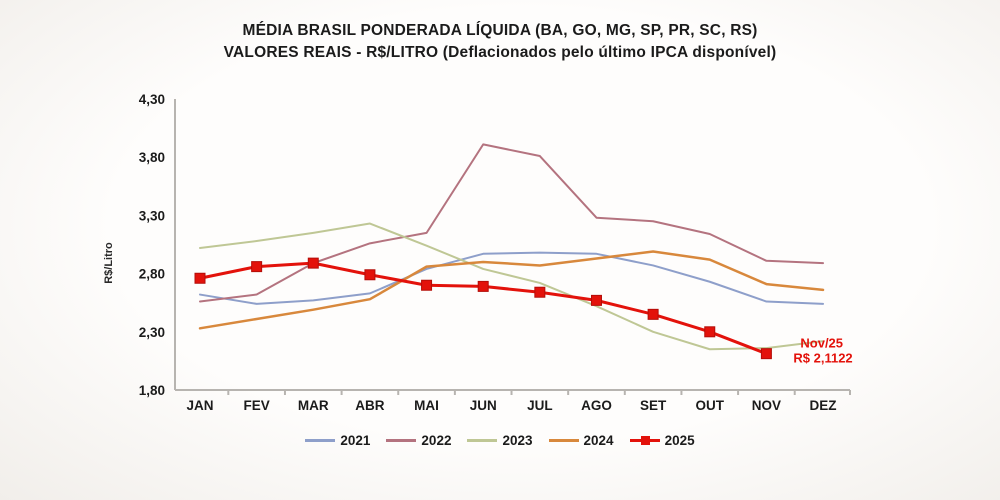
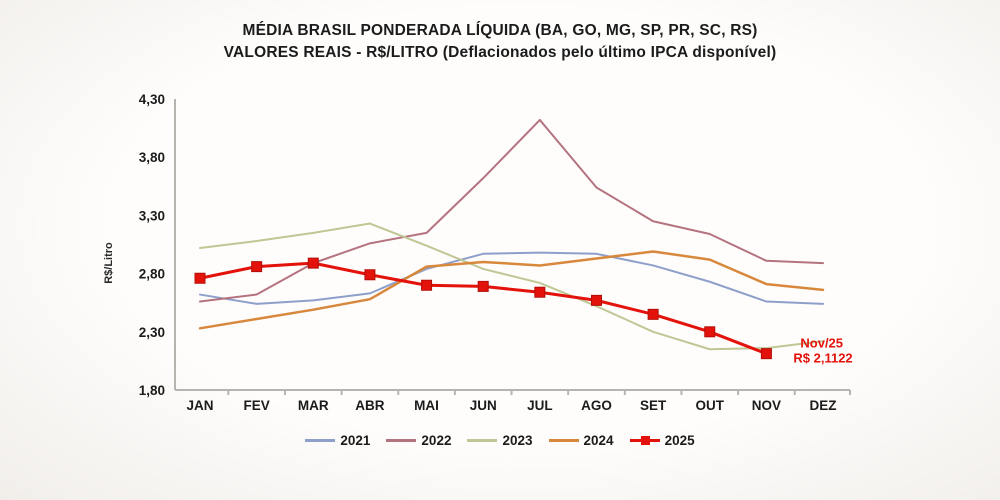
2022/JUN: 3,91 -> 3,62
2022/JUL: 3,81 -> 4,12
2022/AGO: 3,28 -> 3,54
